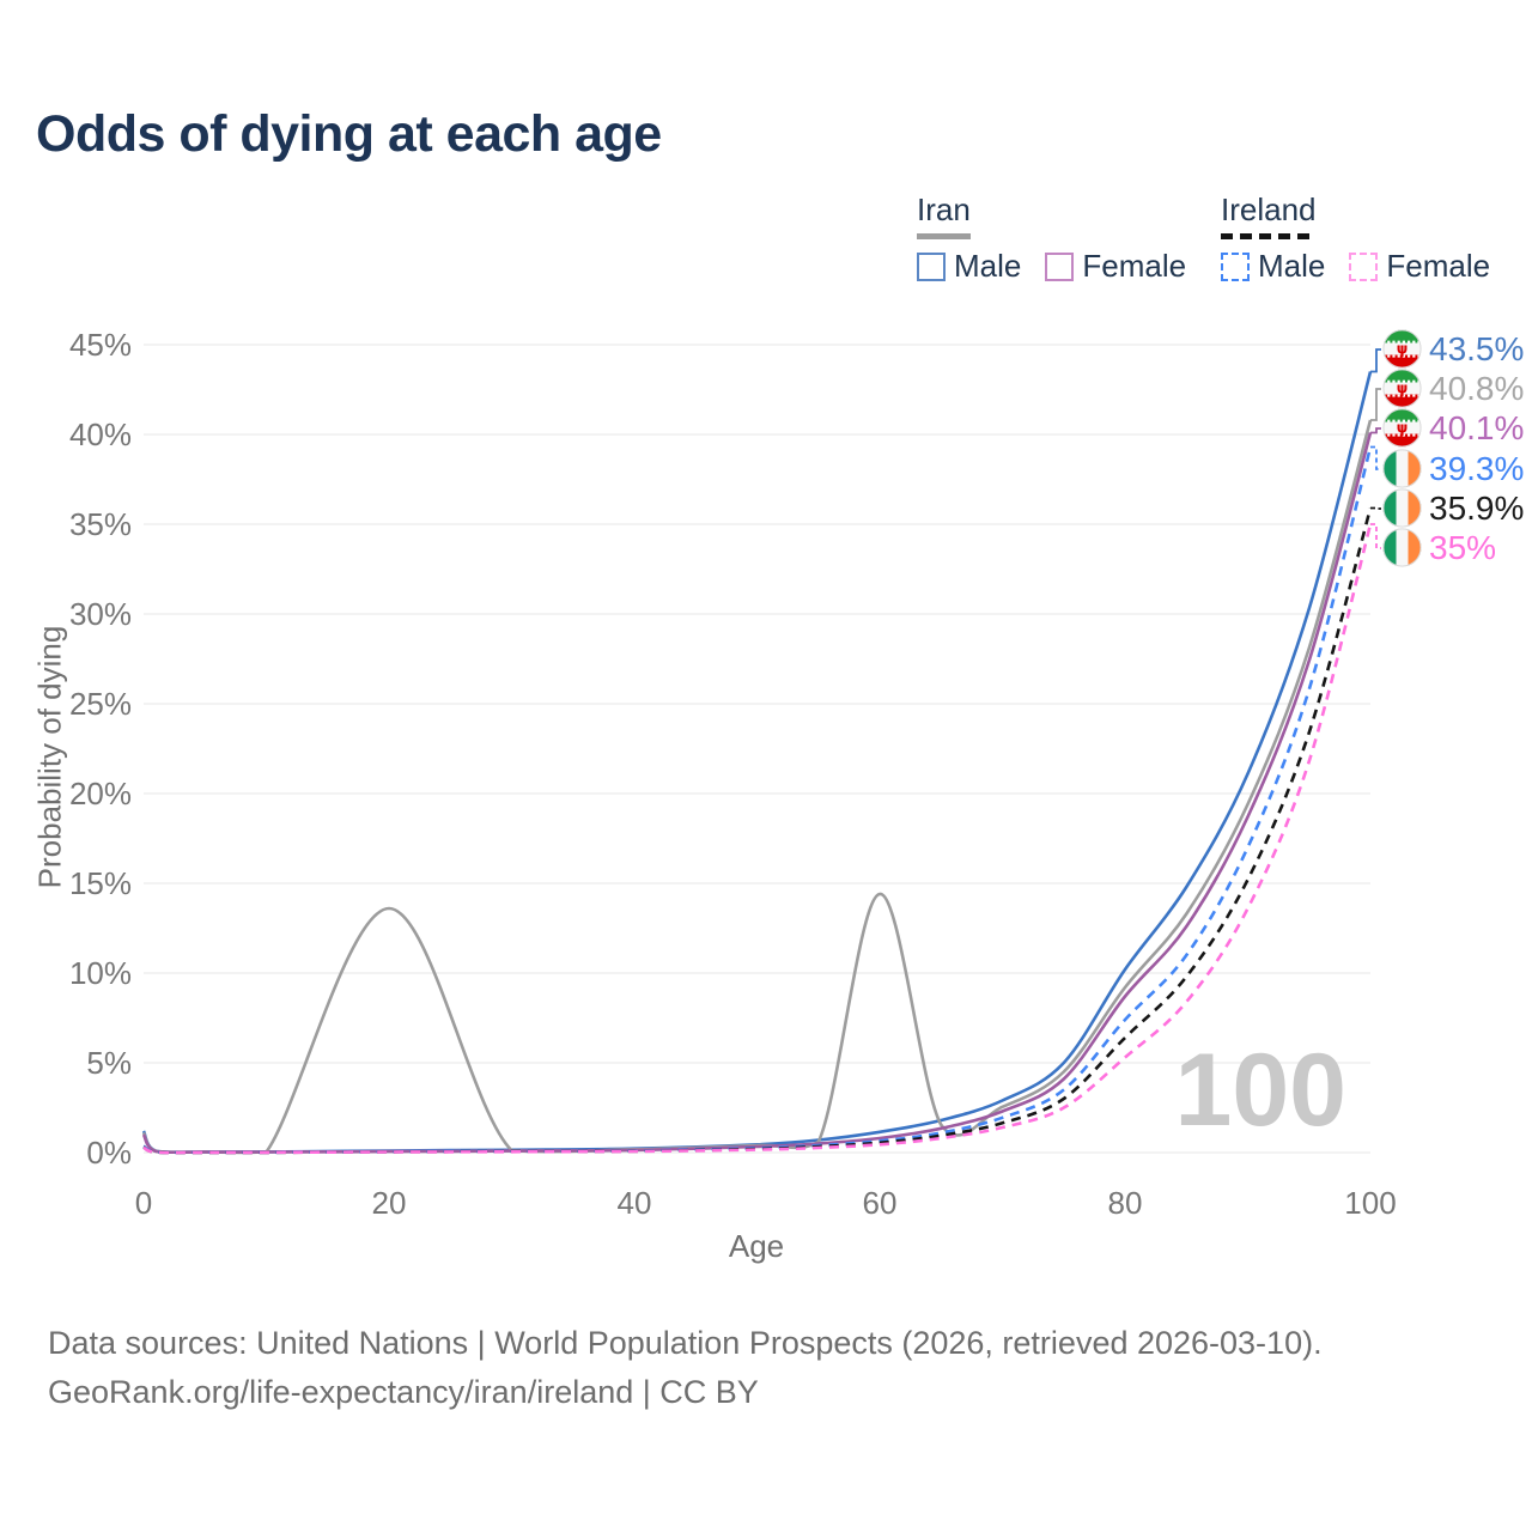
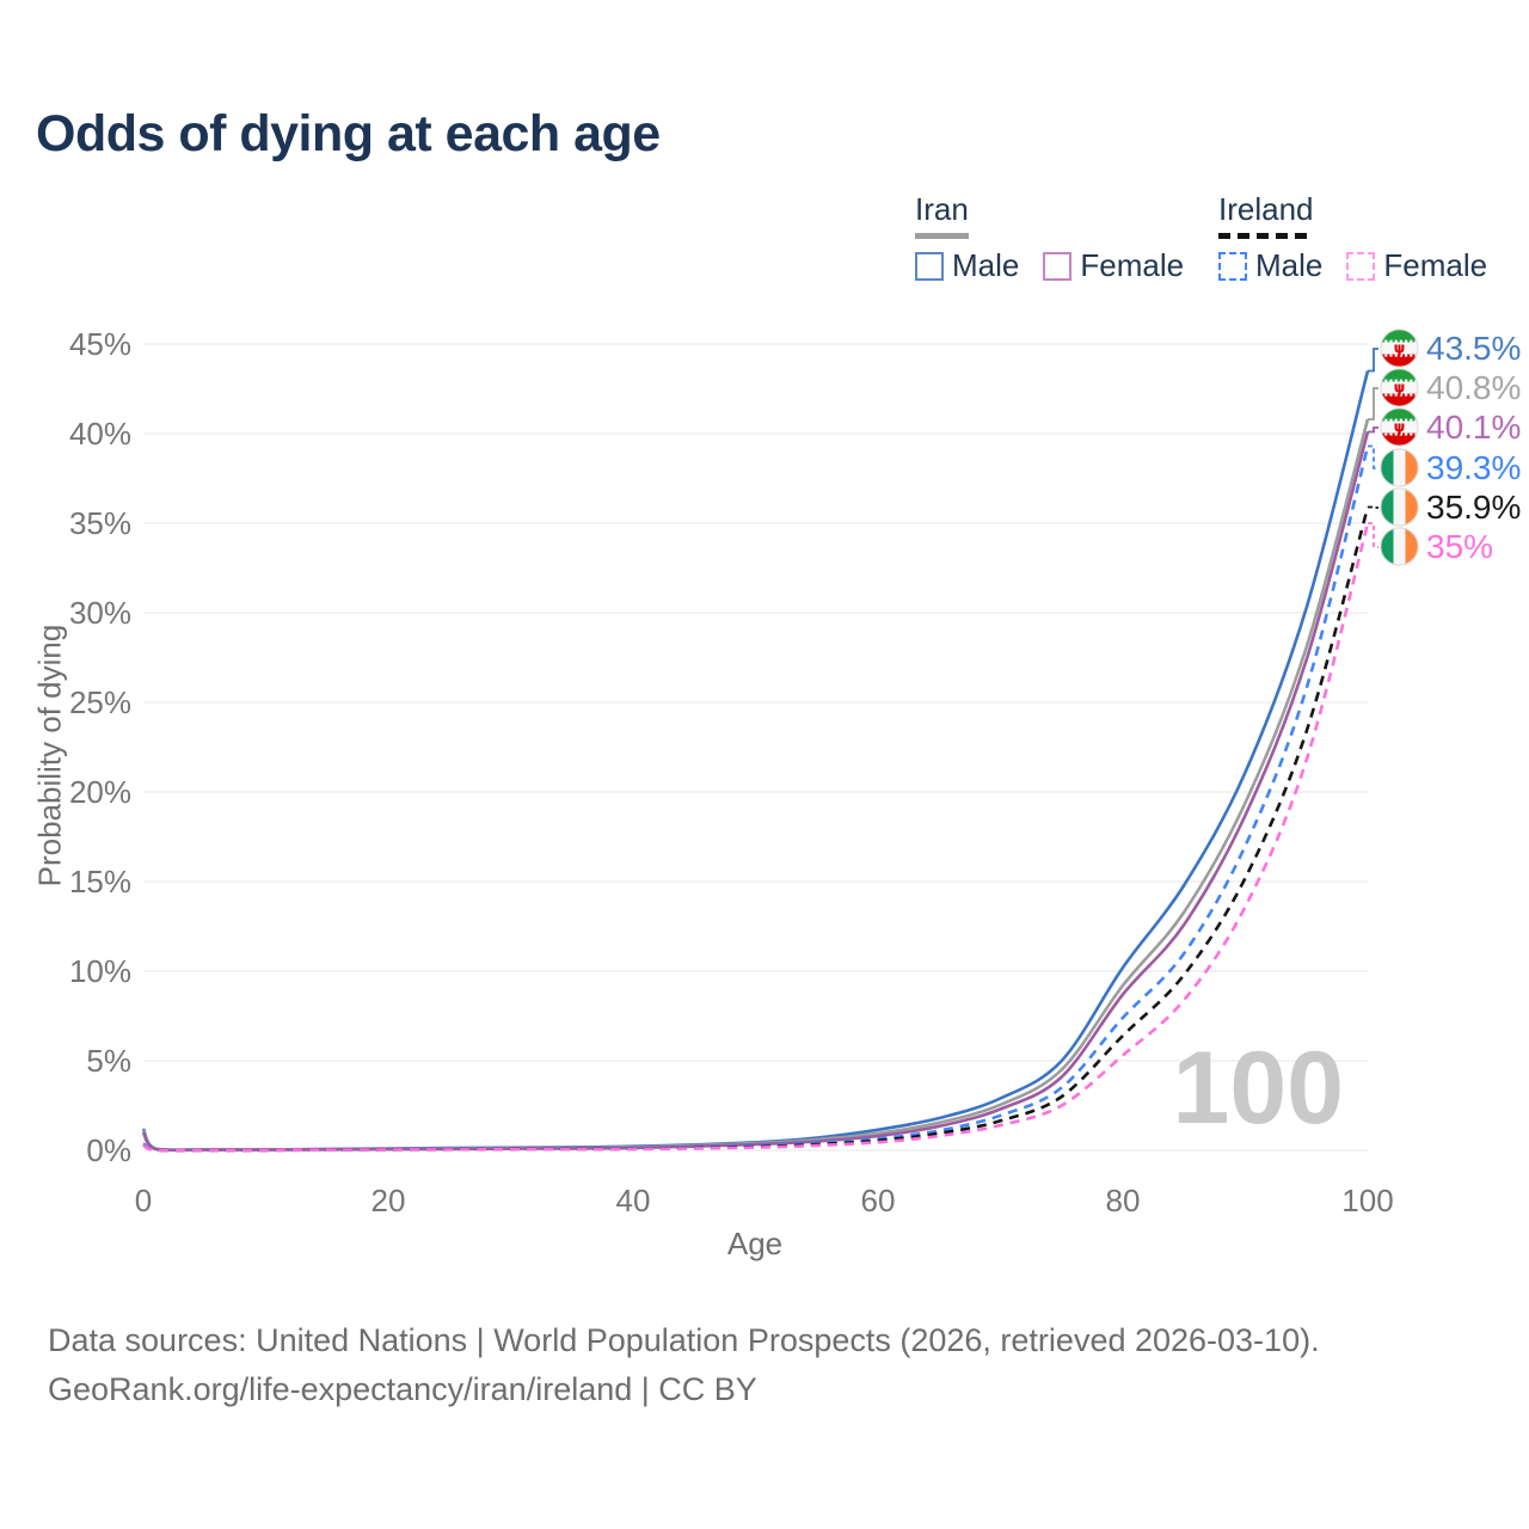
Iran/20: 13.6% -> 0.1%
Iran/60: 14.4% -> 0.9%
